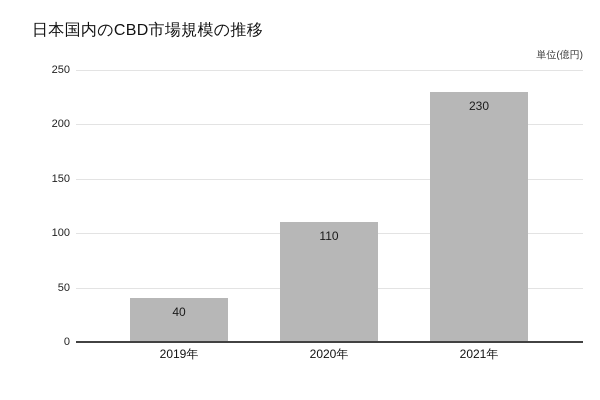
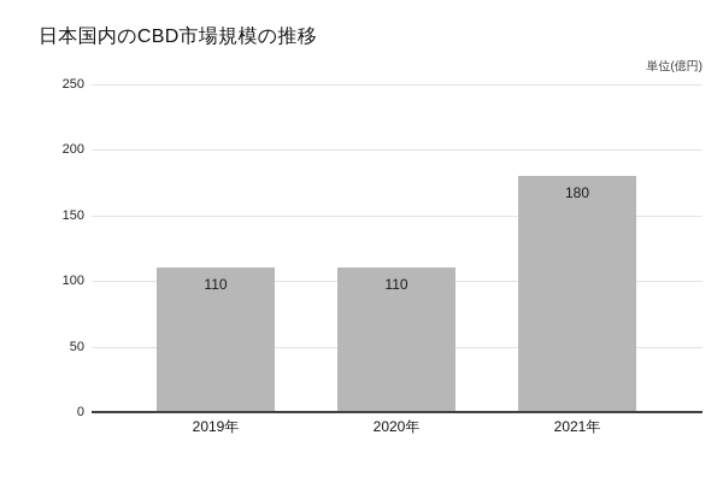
2019年: 40 -> 110
2021年: 230 -> 180
